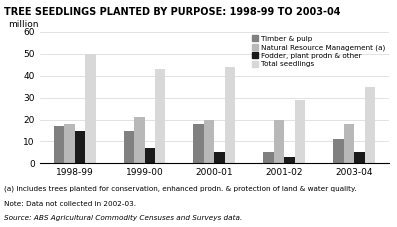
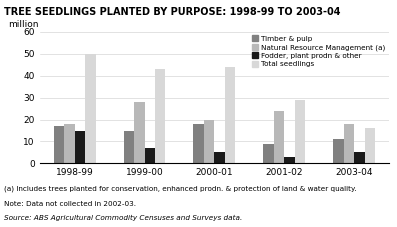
Natural Resource Management (a)/1999-00: 21 -> 28
Timber & pulp/2001-02: 5 -> 9
Natural Resource Management (a)/2001-02: 20 -> 24
Total seedlings/2003-04: 35 -> 16
